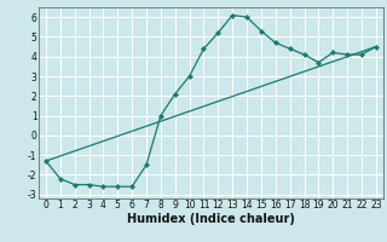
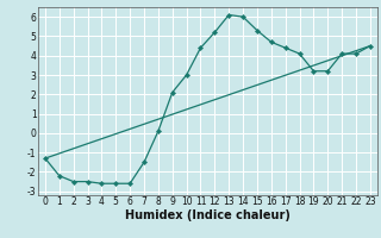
8: 1.0 -> 0.1
19: 3.7 -> 3.2
20: 4.2 -> 3.2
